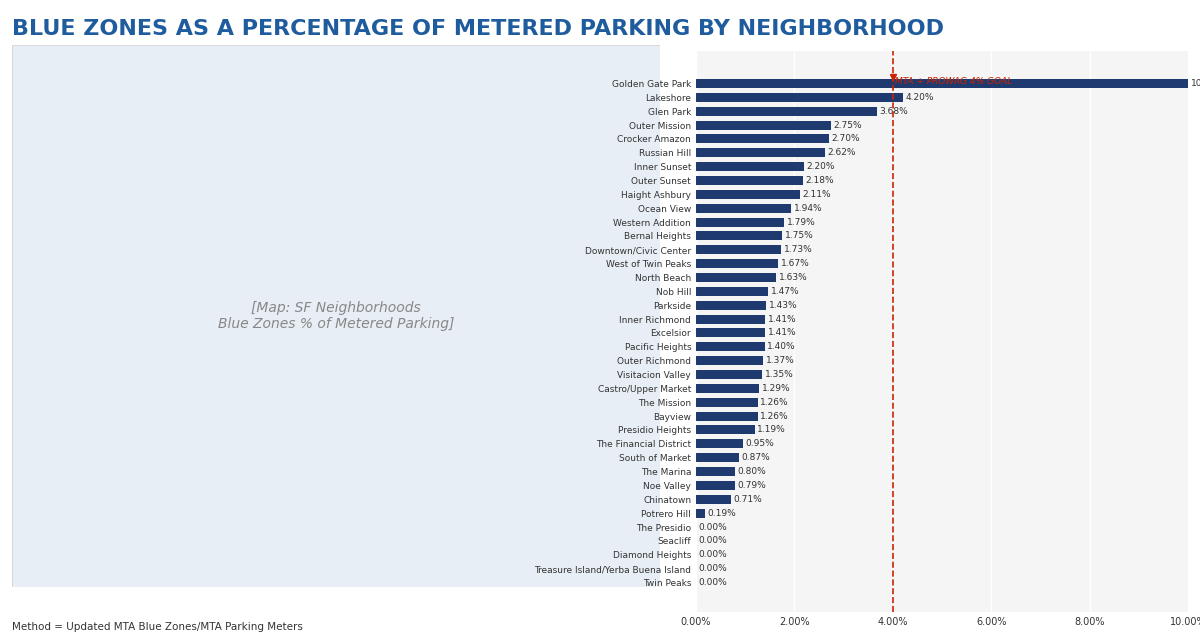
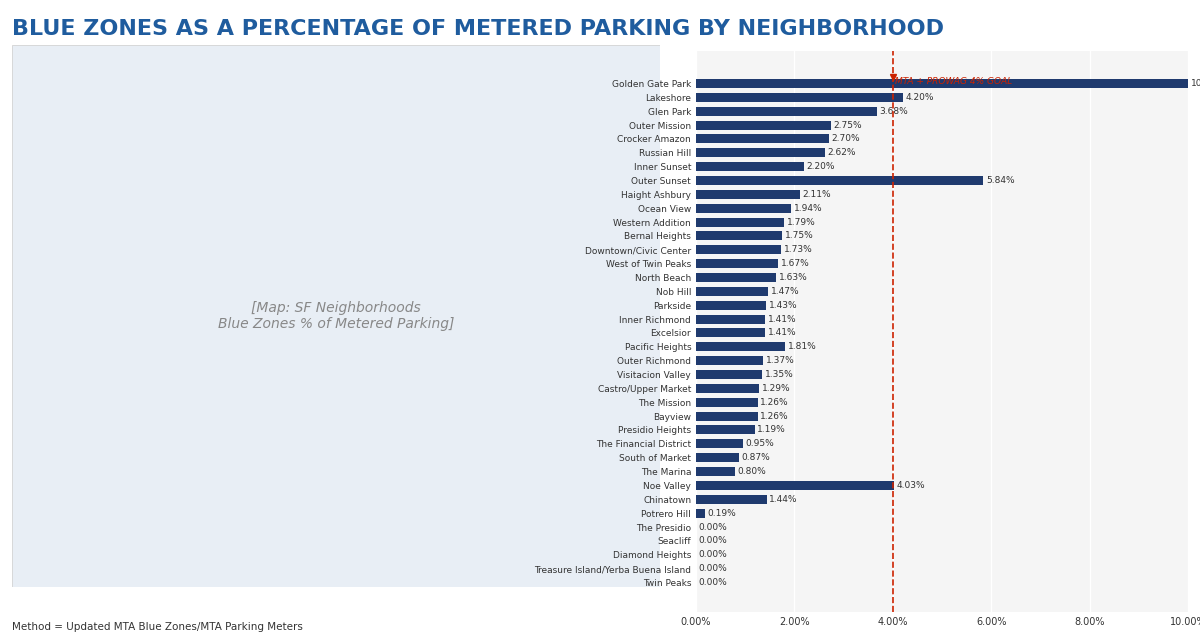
Outer Sunset: 2.18% -> 5.84%
Pacific Heights: 1.40% -> 1.81%
Noe Valley: 0.79% -> 4.03%
Chinatown: 0.71% -> 1.44%
